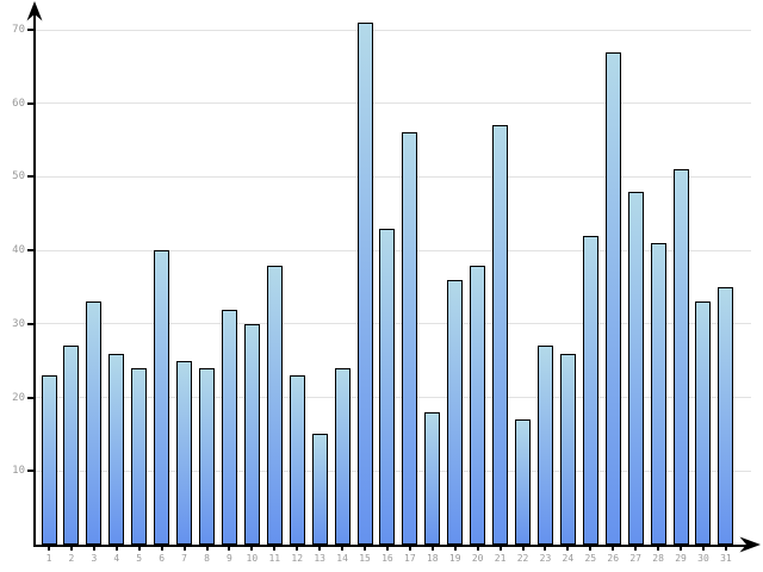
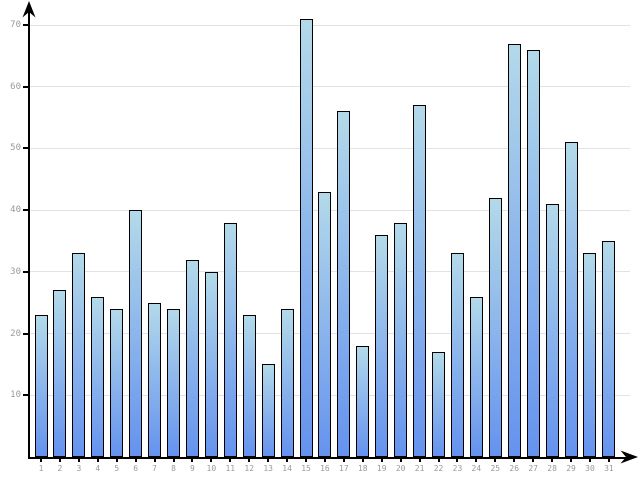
23: 27 -> 33
27: 48 -> 66
